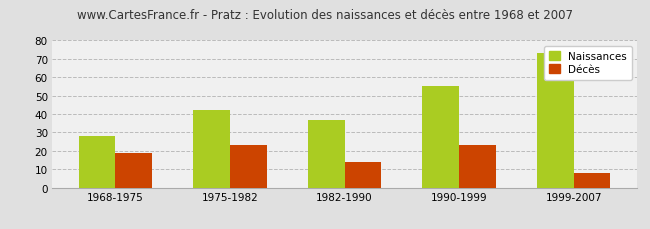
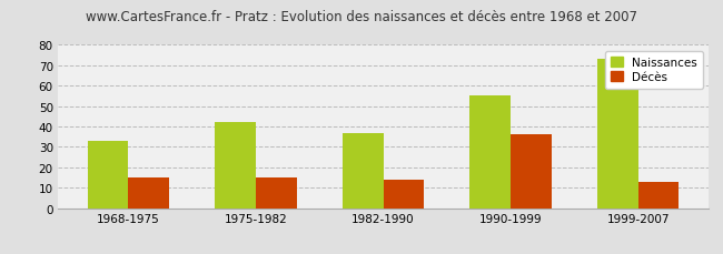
Naissances/1968-1975: 28 -> 33
Décès/1968-1975: 19 -> 15
Décès/1975-1982: 23 -> 15
Décès/1990-1999: 23 -> 36
Décès/1999-2007: 8 -> 13
